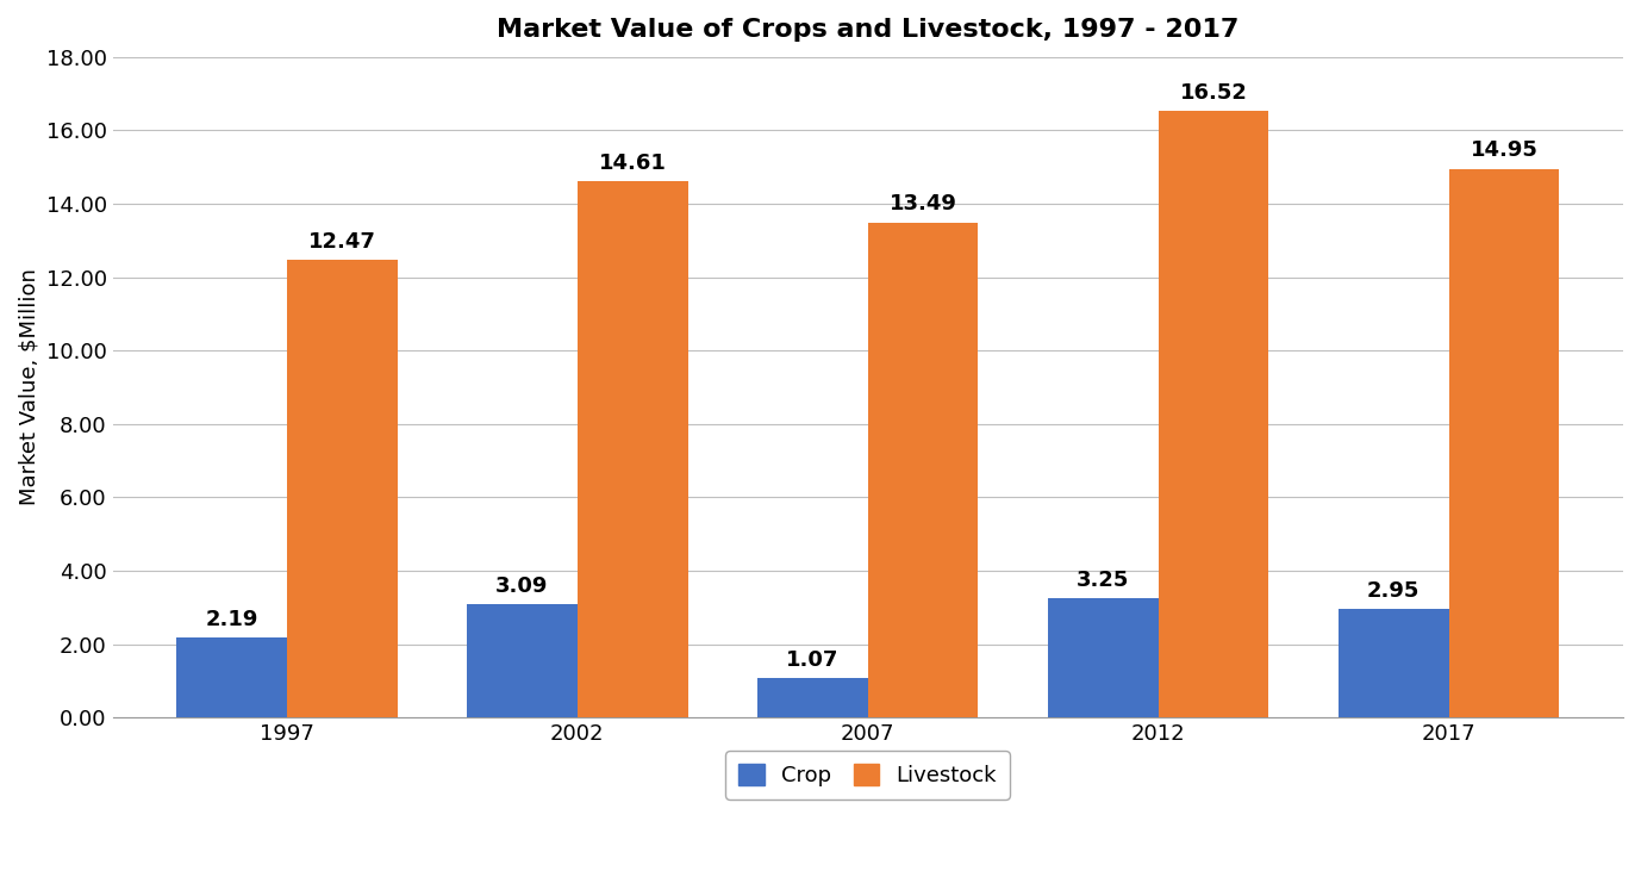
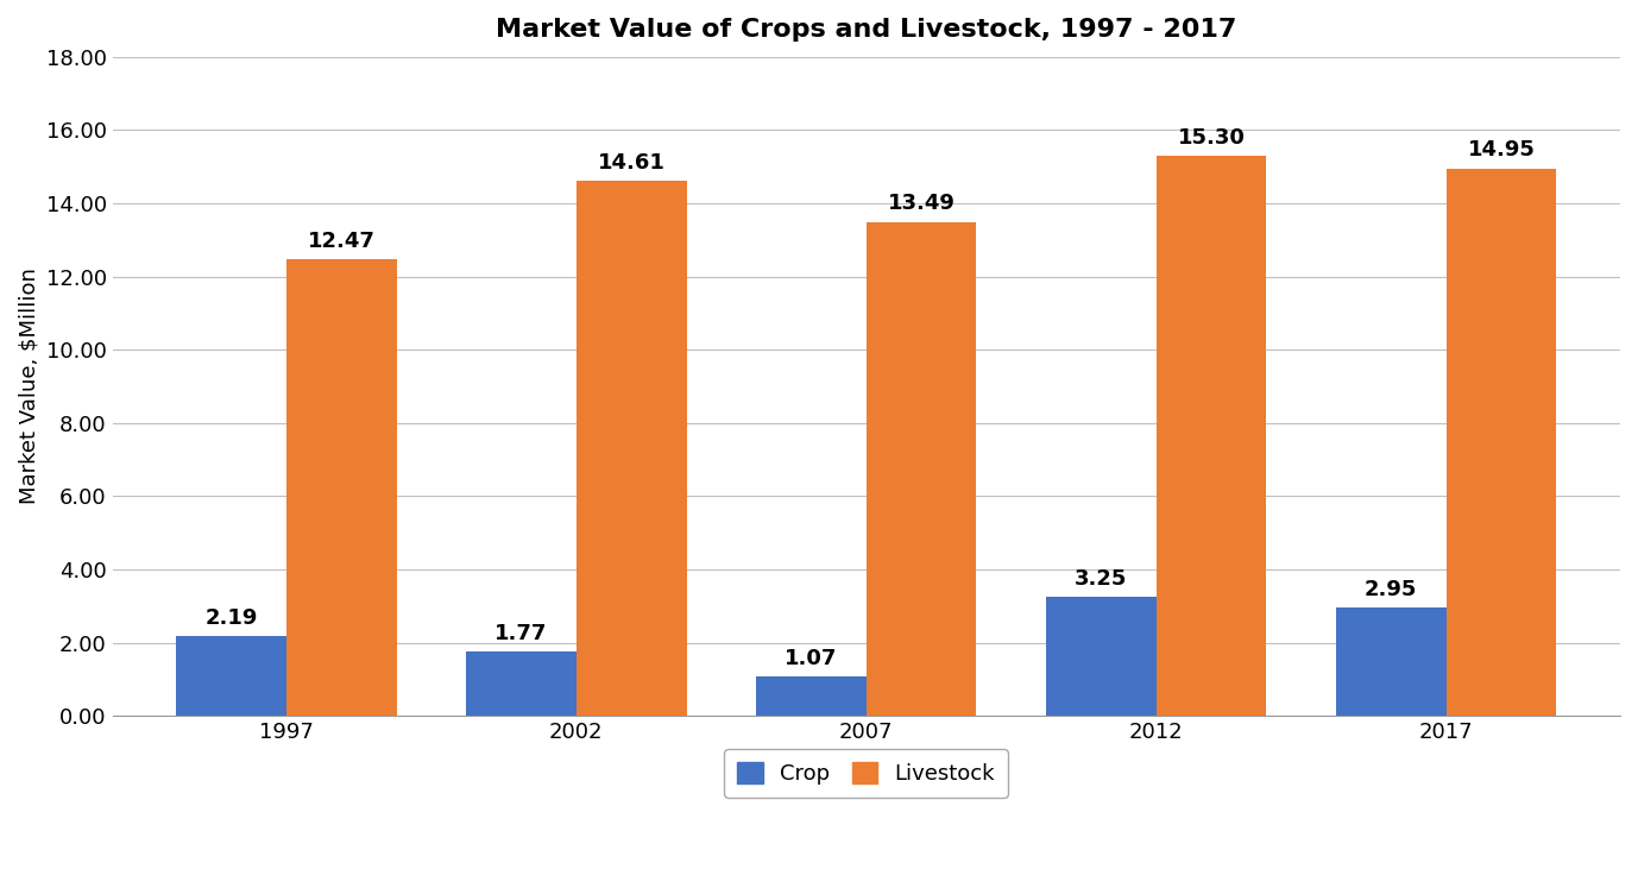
Crop/2002: 3.09 -> 1.77
Livestock/2012: 16.52 -> 15.30
